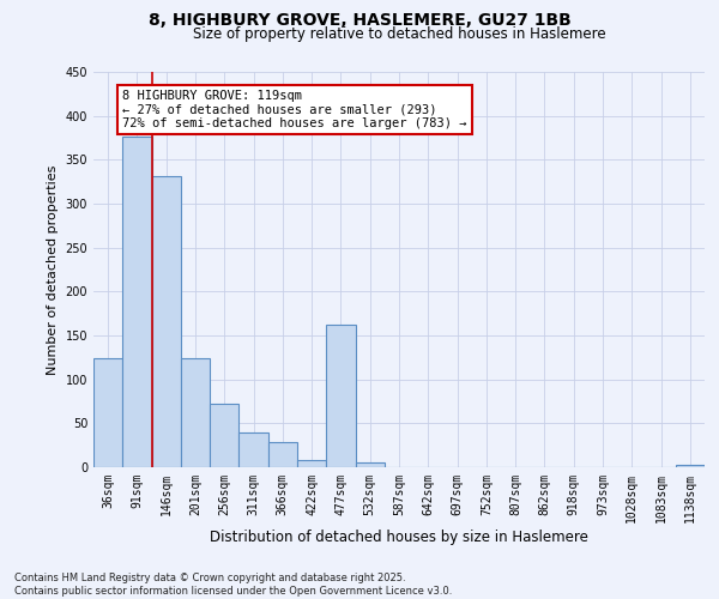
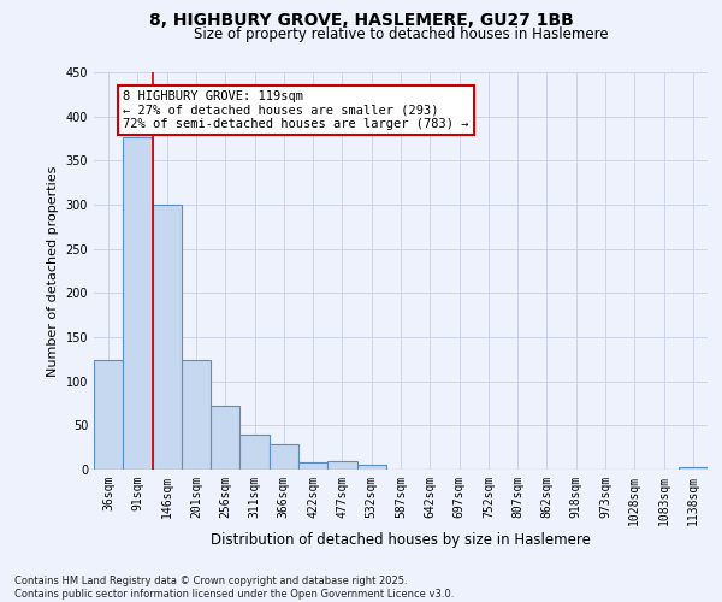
146sqm: 332 -> 300
477sqm: 162 -> 10
